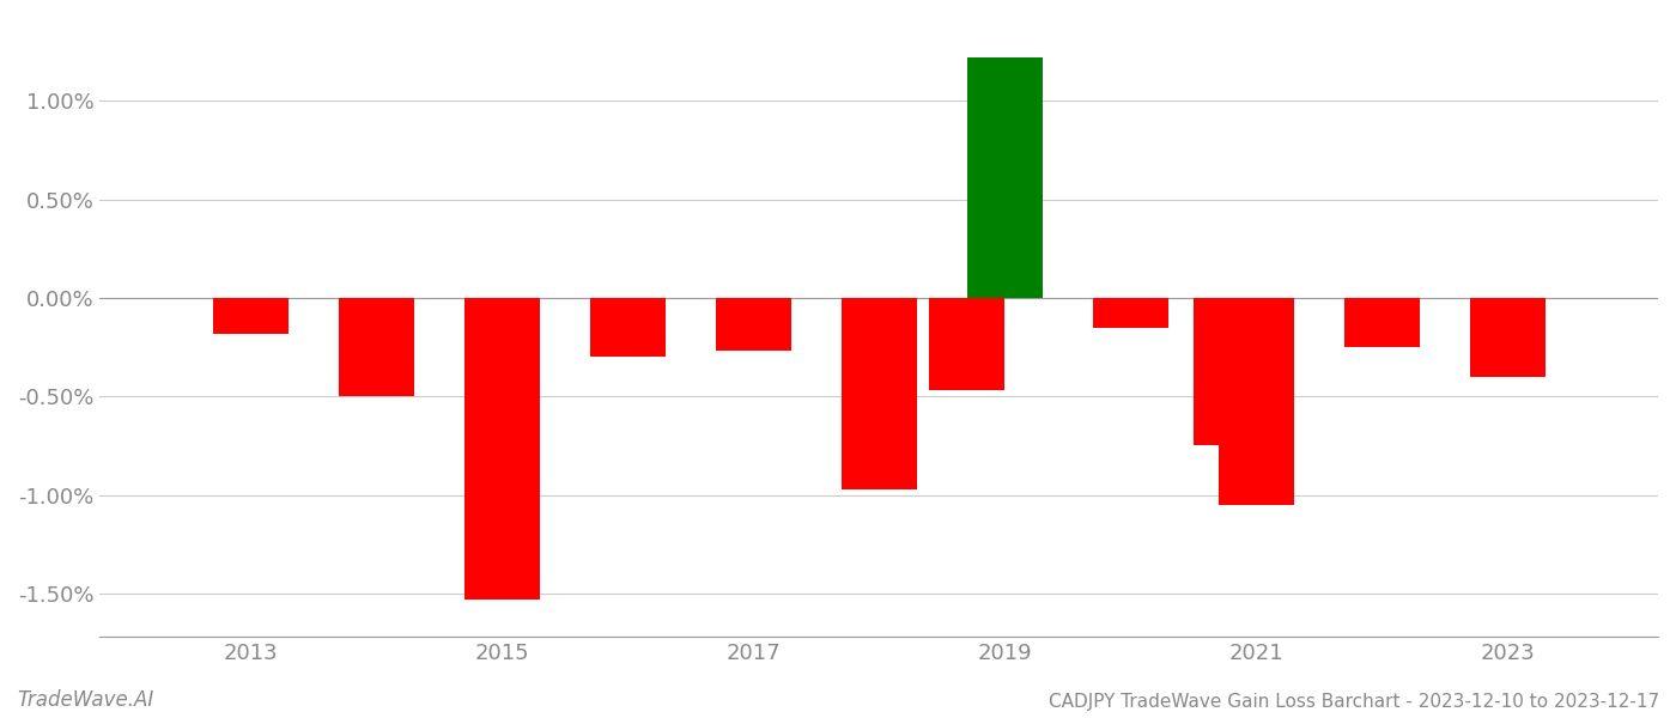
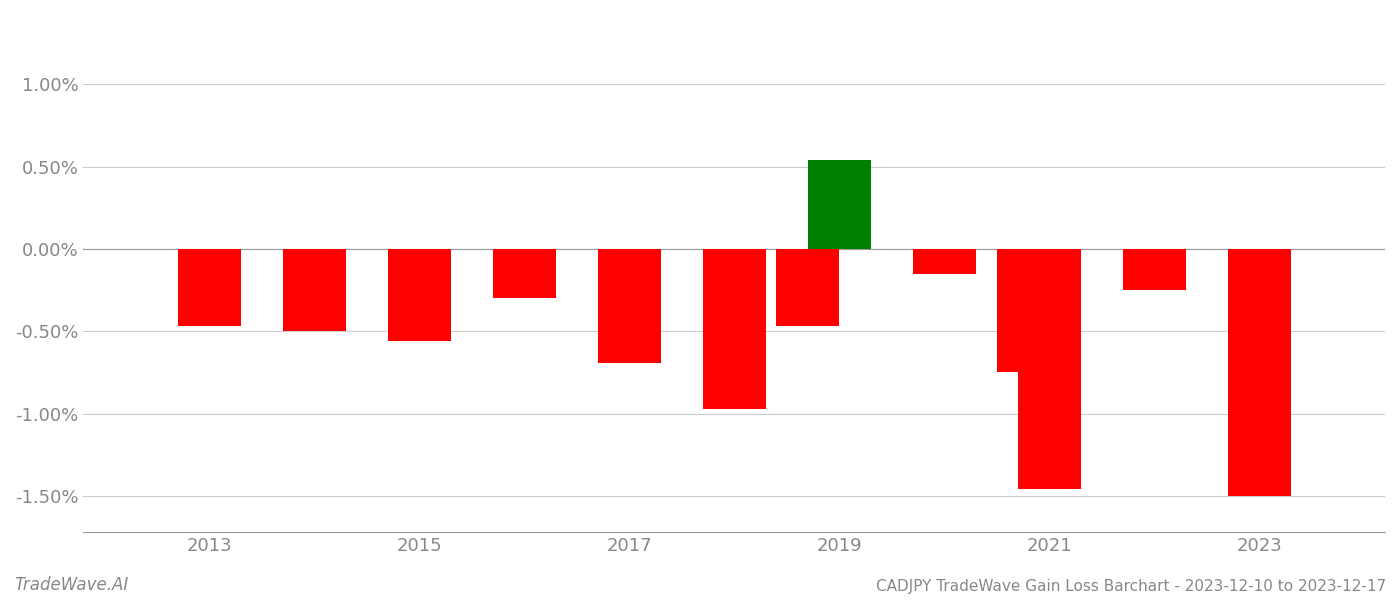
2013: -0.18% -> -0.47%
2015: -1.53% -> -0.56%
2017: -0.27% -> -0.69%
2019: 1.22% -> 0.54%
2021: -1.05% -> -1.46%
2023: -0.40% -> -1.50%
